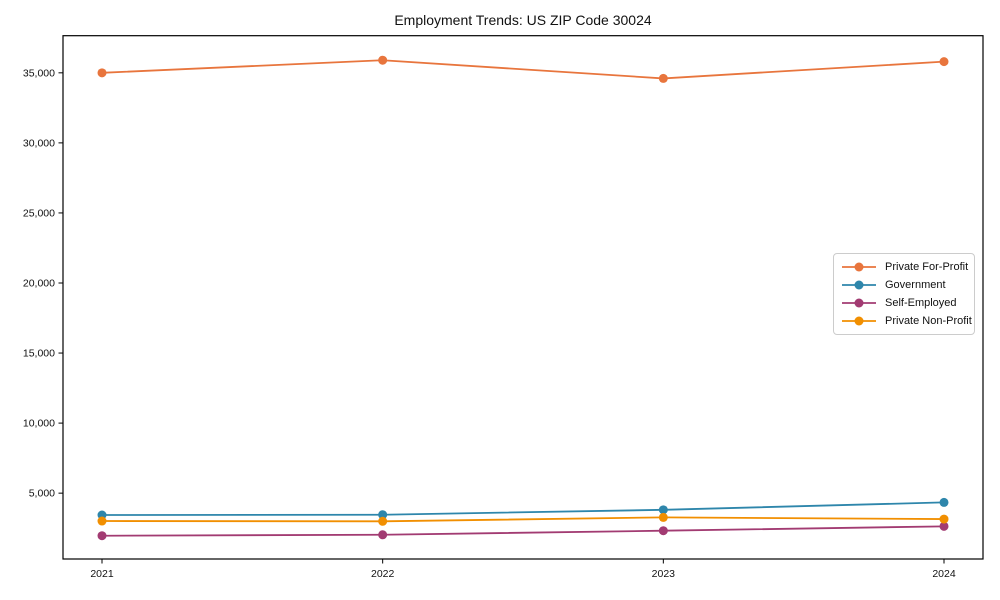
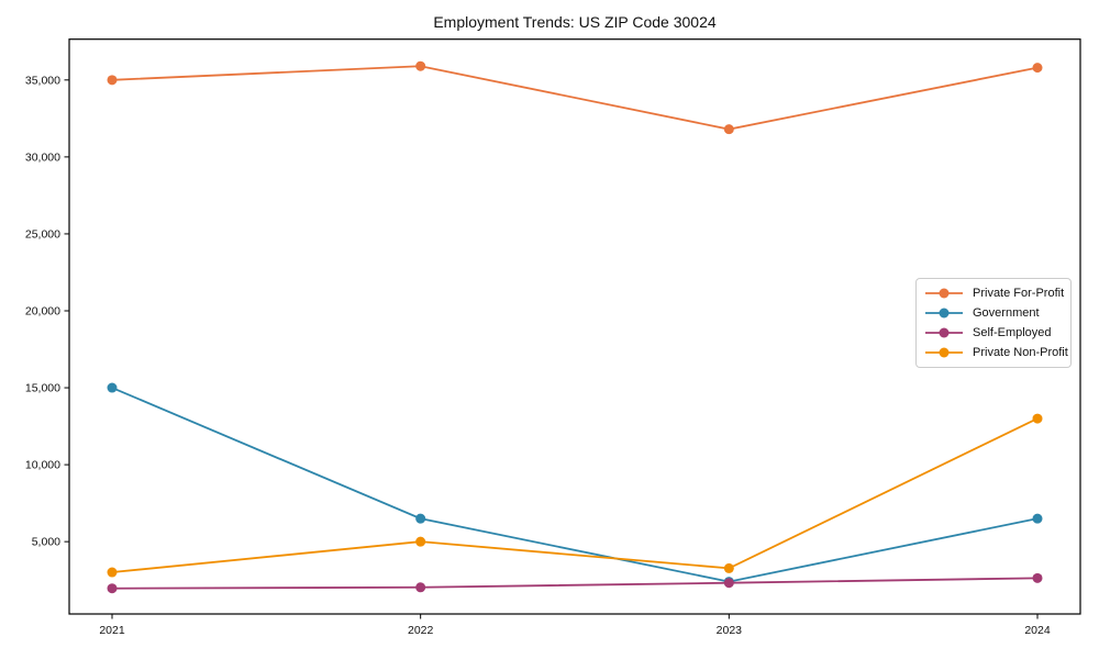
Government/2021: 3400 -> 15000
Government/2022: 3500 -> 6500
Private Non-Profit/2022: 3000 -> 5000
Private For-Profit/2023: 34600 -> 31800
Government/2023: 3800 -> 2400
Government/2024: 4300 -> 6500
Private Non-Profit/2024: 3200 -> 13000
